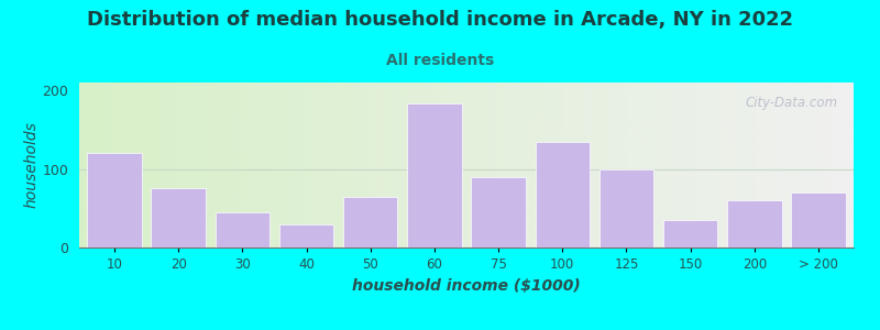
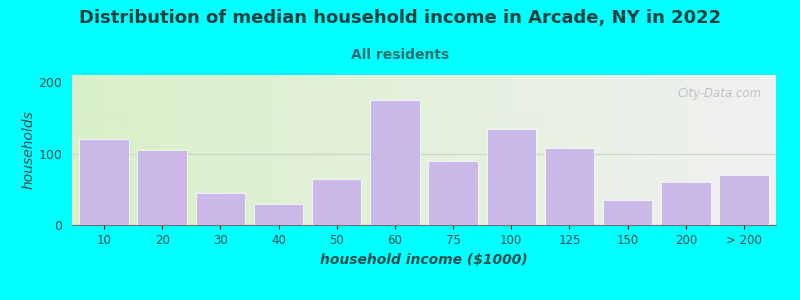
20: 76 -> 105
60: 184 -> 175
125: 100 -> 108
